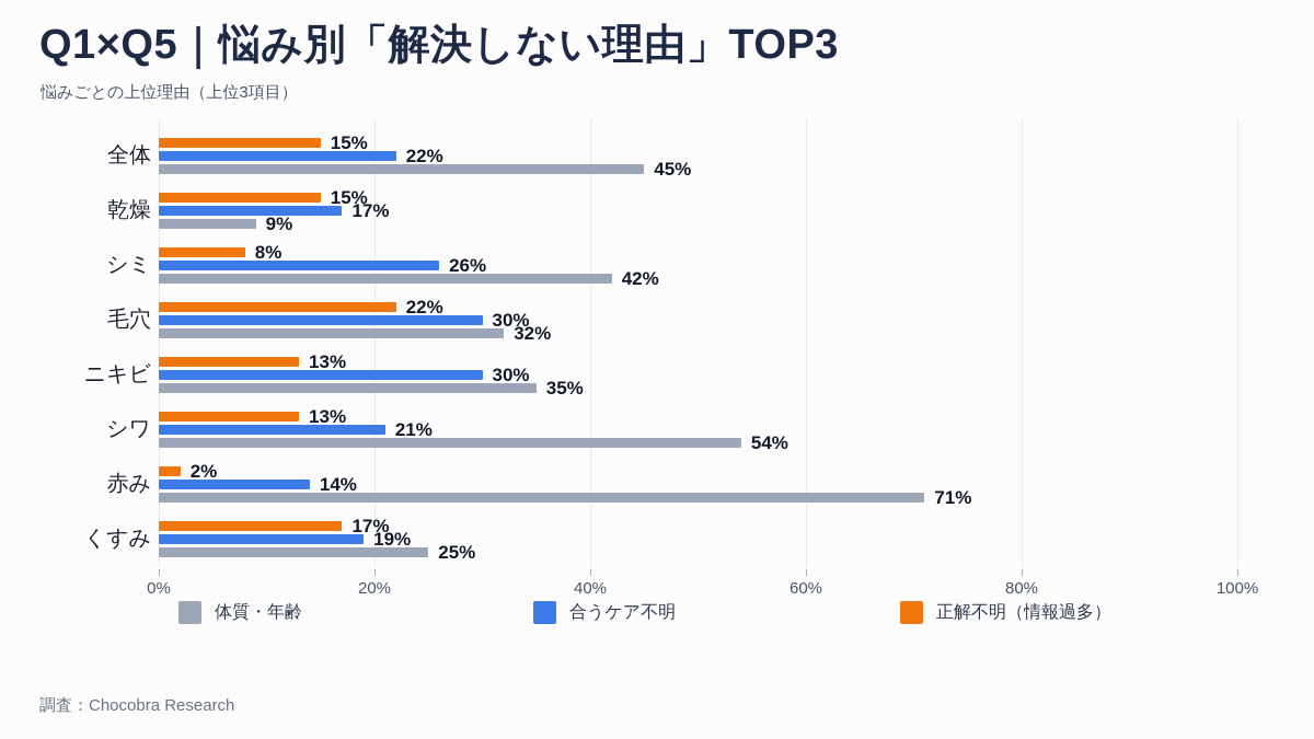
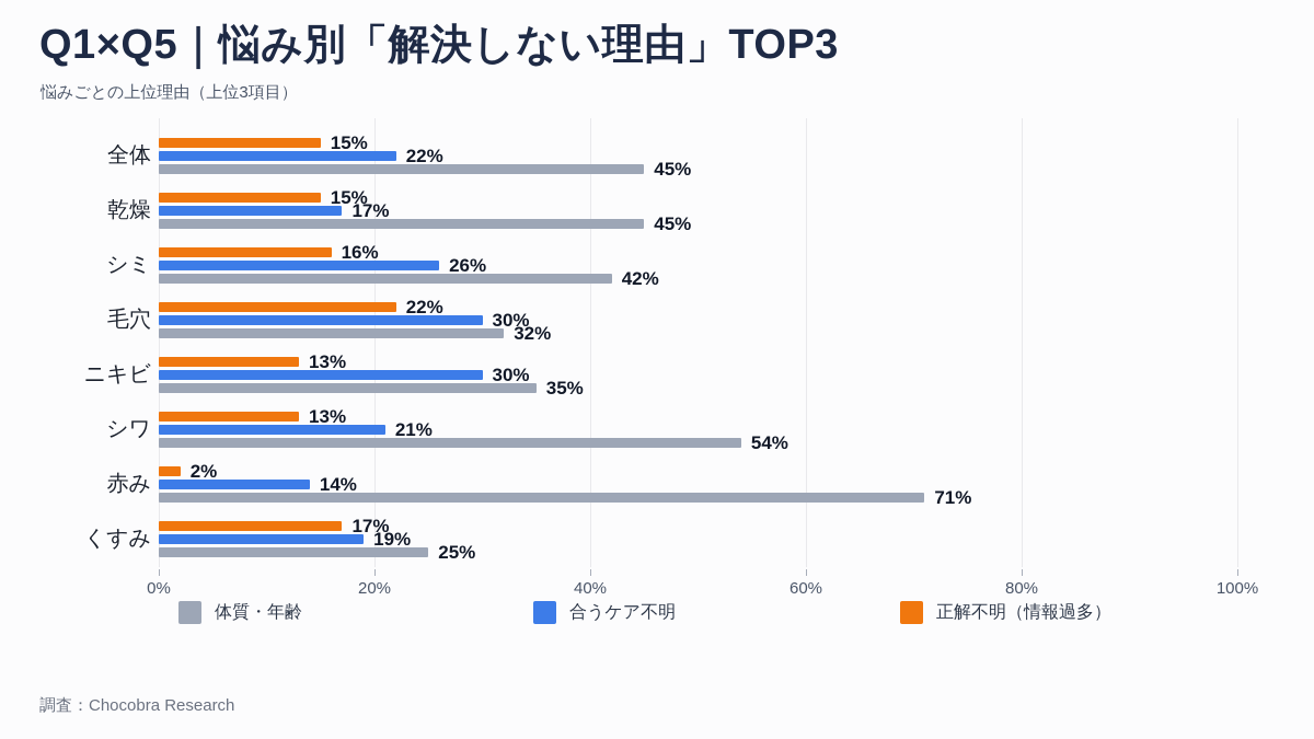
体質・年齢/乾燥: 9% -> 45%
正解不明（情報過多）/シミ: 8% -> 16%
